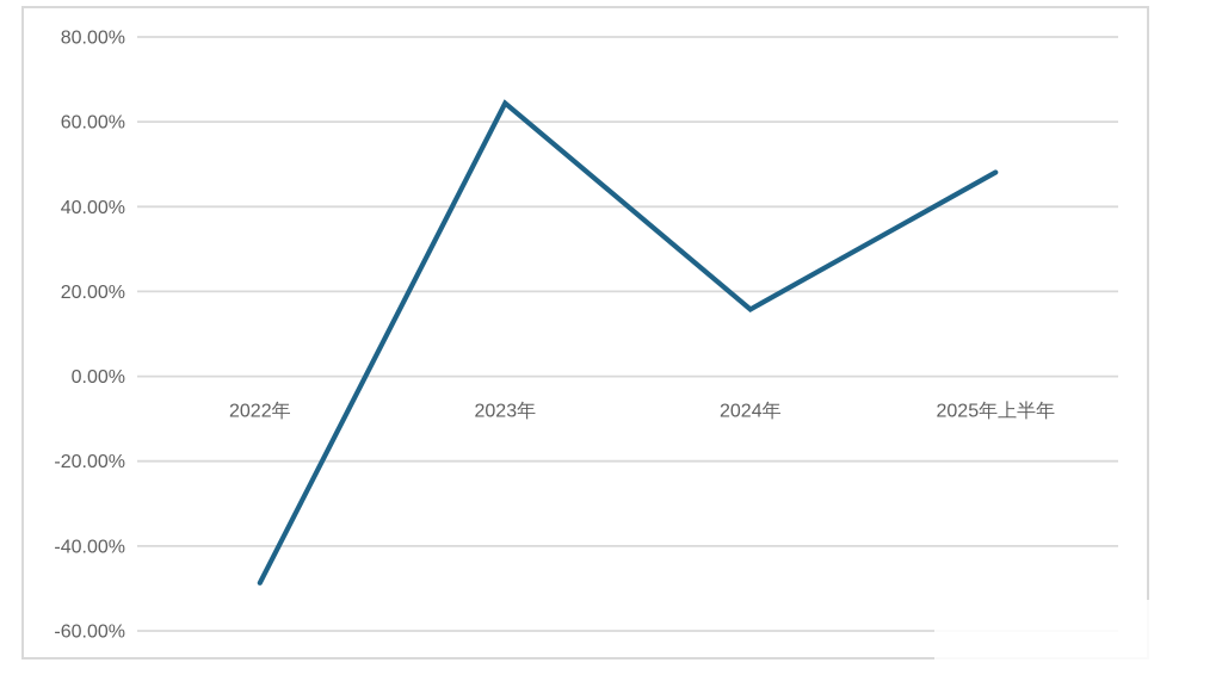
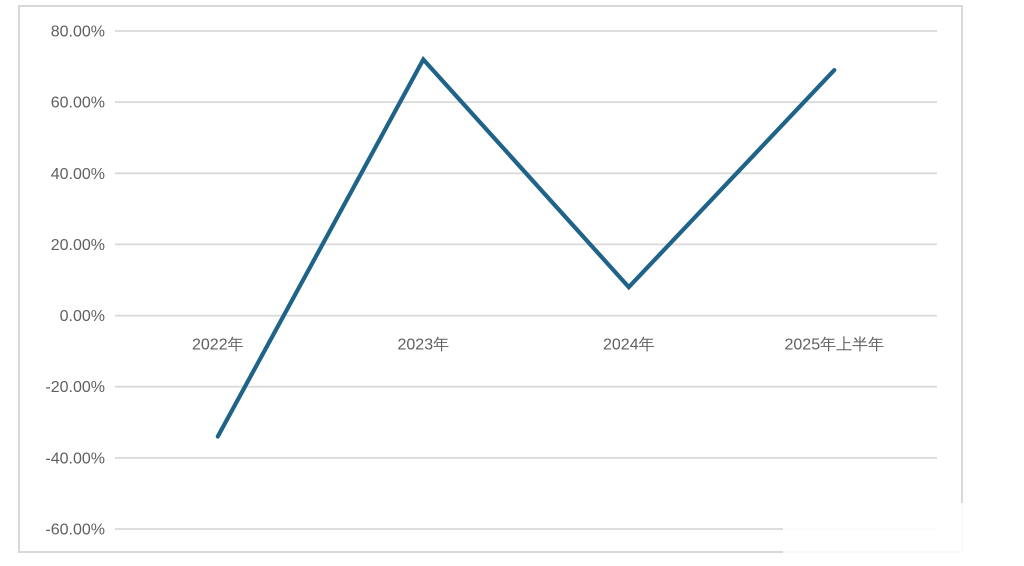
2022年: -49% -> -34%
2023年: 64% -> 72%
2024年: 16% -> 8%
2025年上半年: 48% -> 69%
